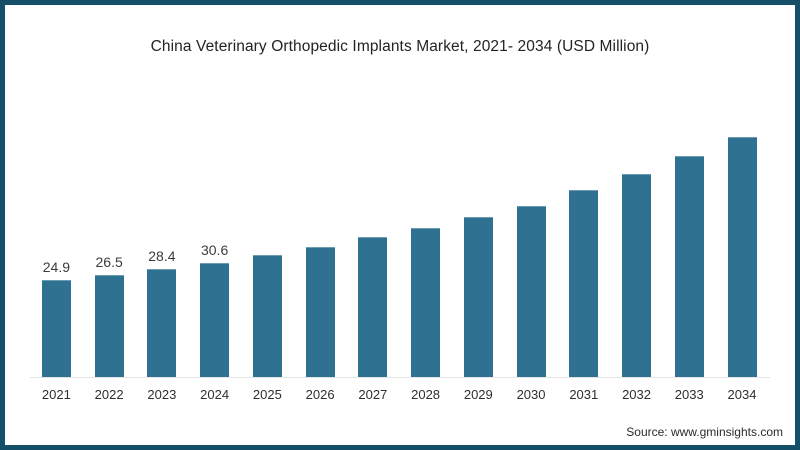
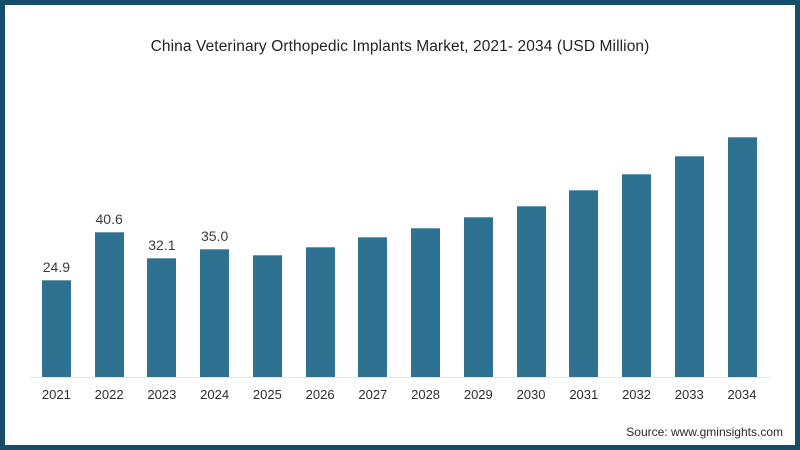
2022: 26.5 -> 40.6
2023: 28.4 -> 32.1
2024: 30.6 -> 35.0
